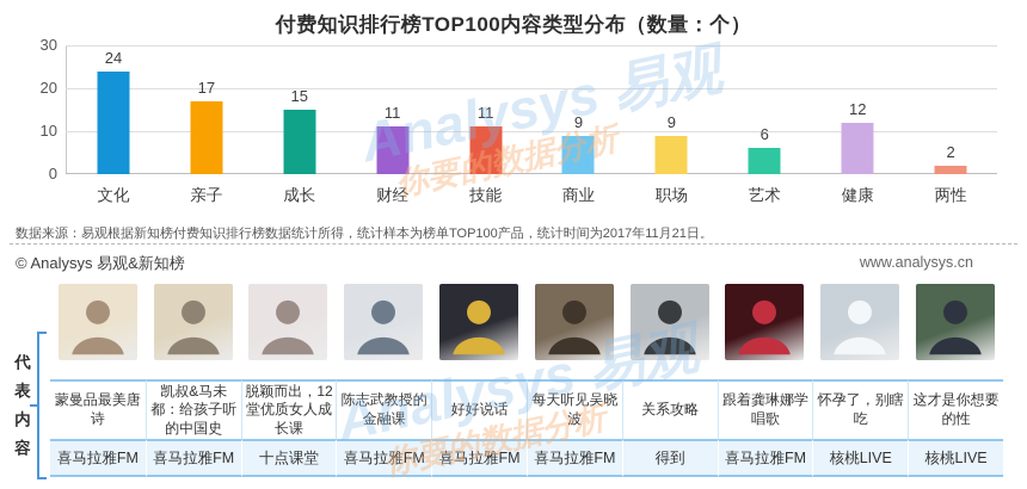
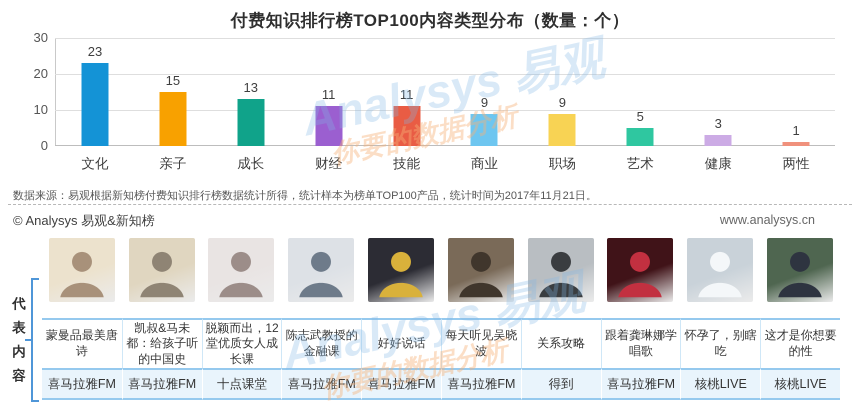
文化: 24 -> 23
亲子: 17 -> 15
成长: 15 -> 13
艺术: 6 -> 5
健康: 12 -> 3
两性: 2 -> 1
